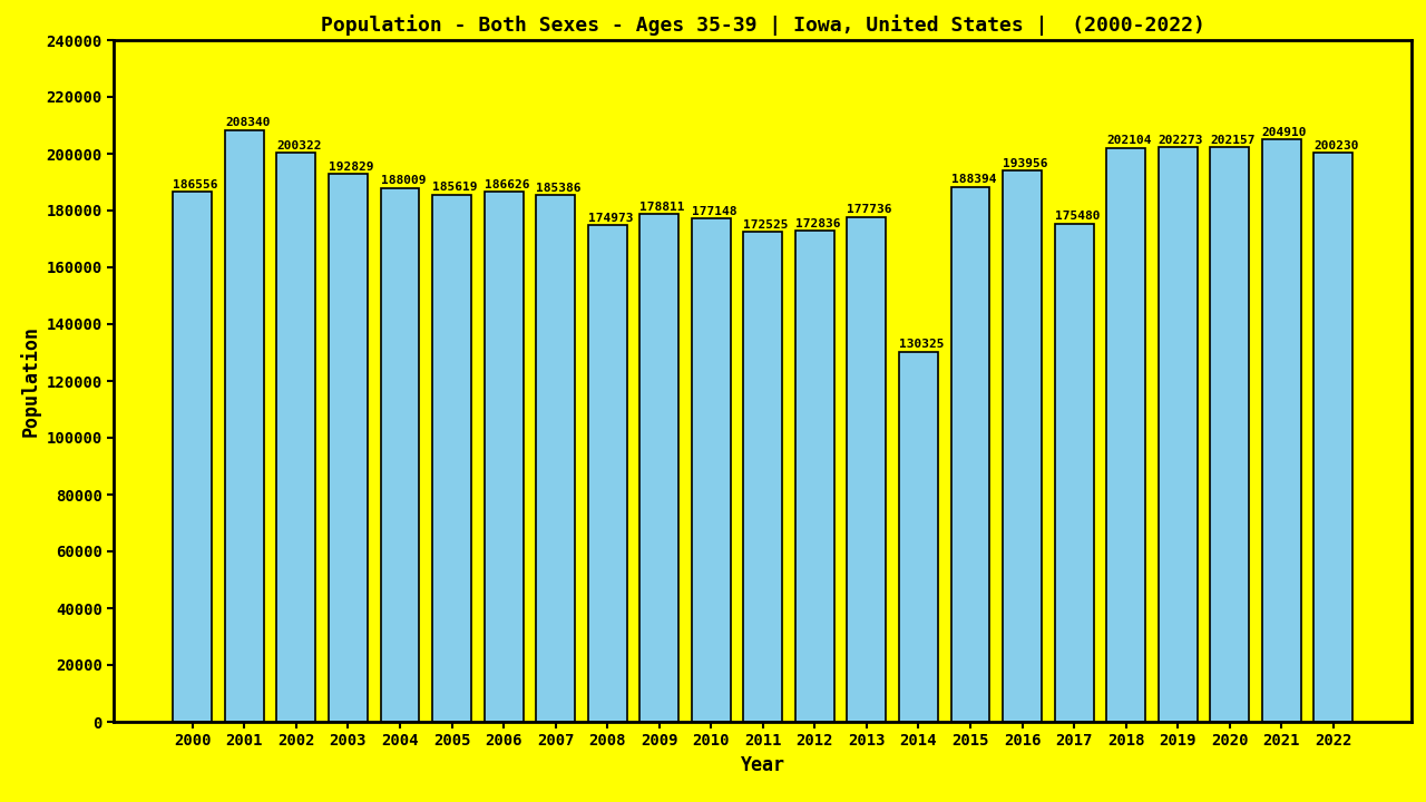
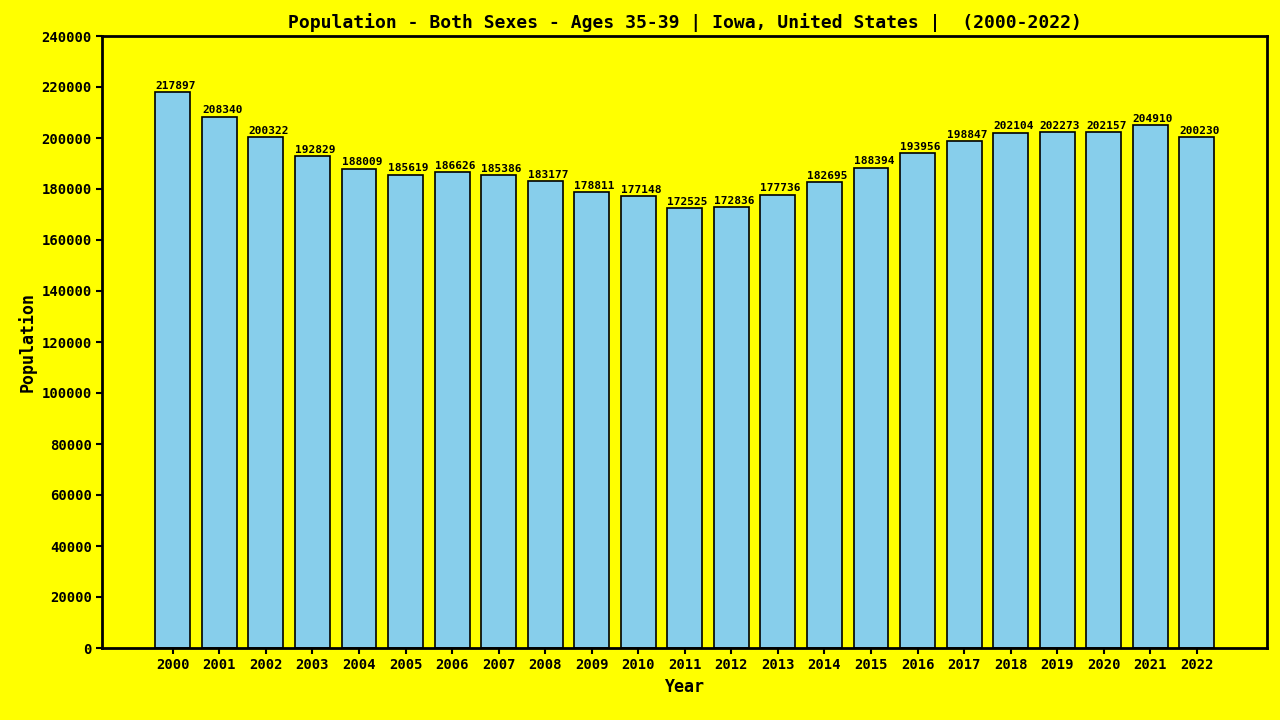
2000: 186556 -> 217897
2008: 174973 -> 183177
2014: 130325 -> 182695
2017: 175480 -> 198847
